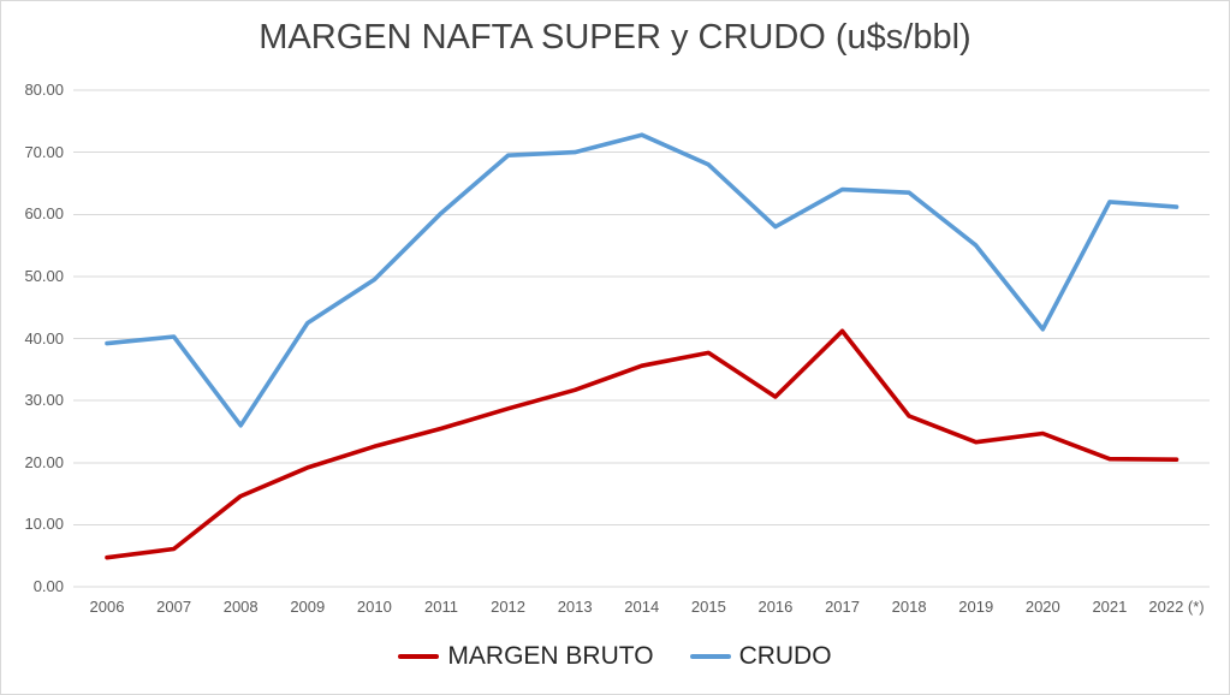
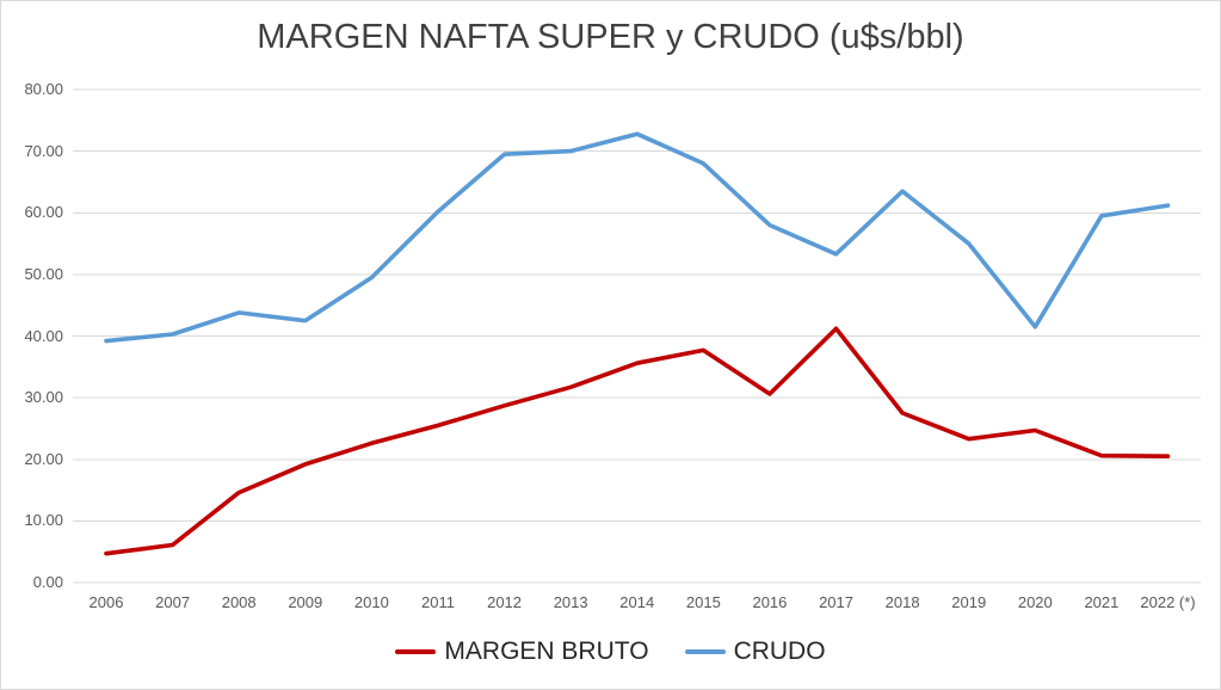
CRUDO/2008: 26 -> 44
CRUDO/2017: 64 -> 53
CRUDO/2021: 62 -> 60
